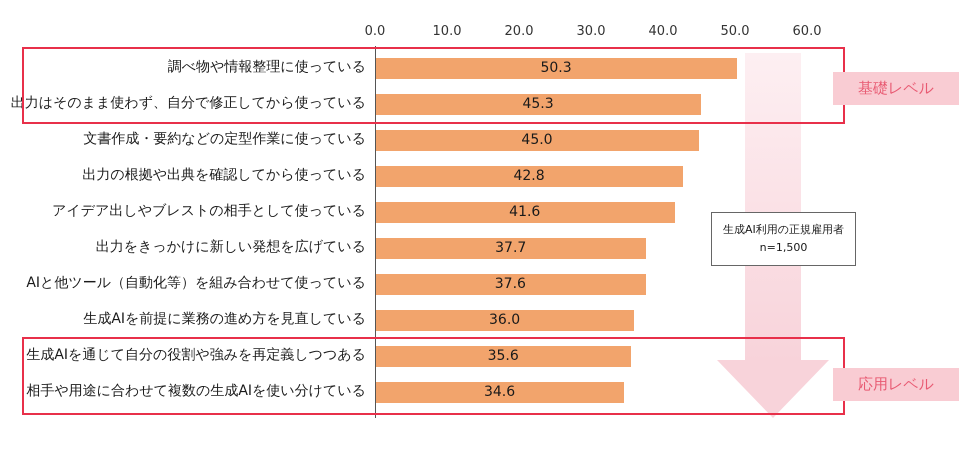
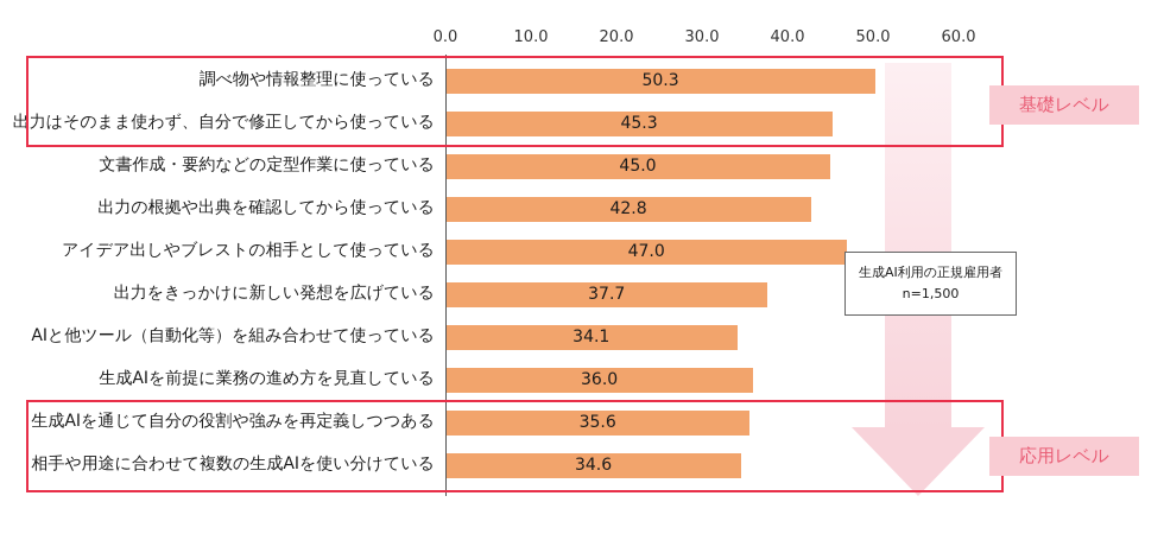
アイデア出しやブレストの相手として使っている: 41.6 -> 47.0
AIと他ツール（自動化等）を組み合わせて使っている: 37.6 -> 34.1
